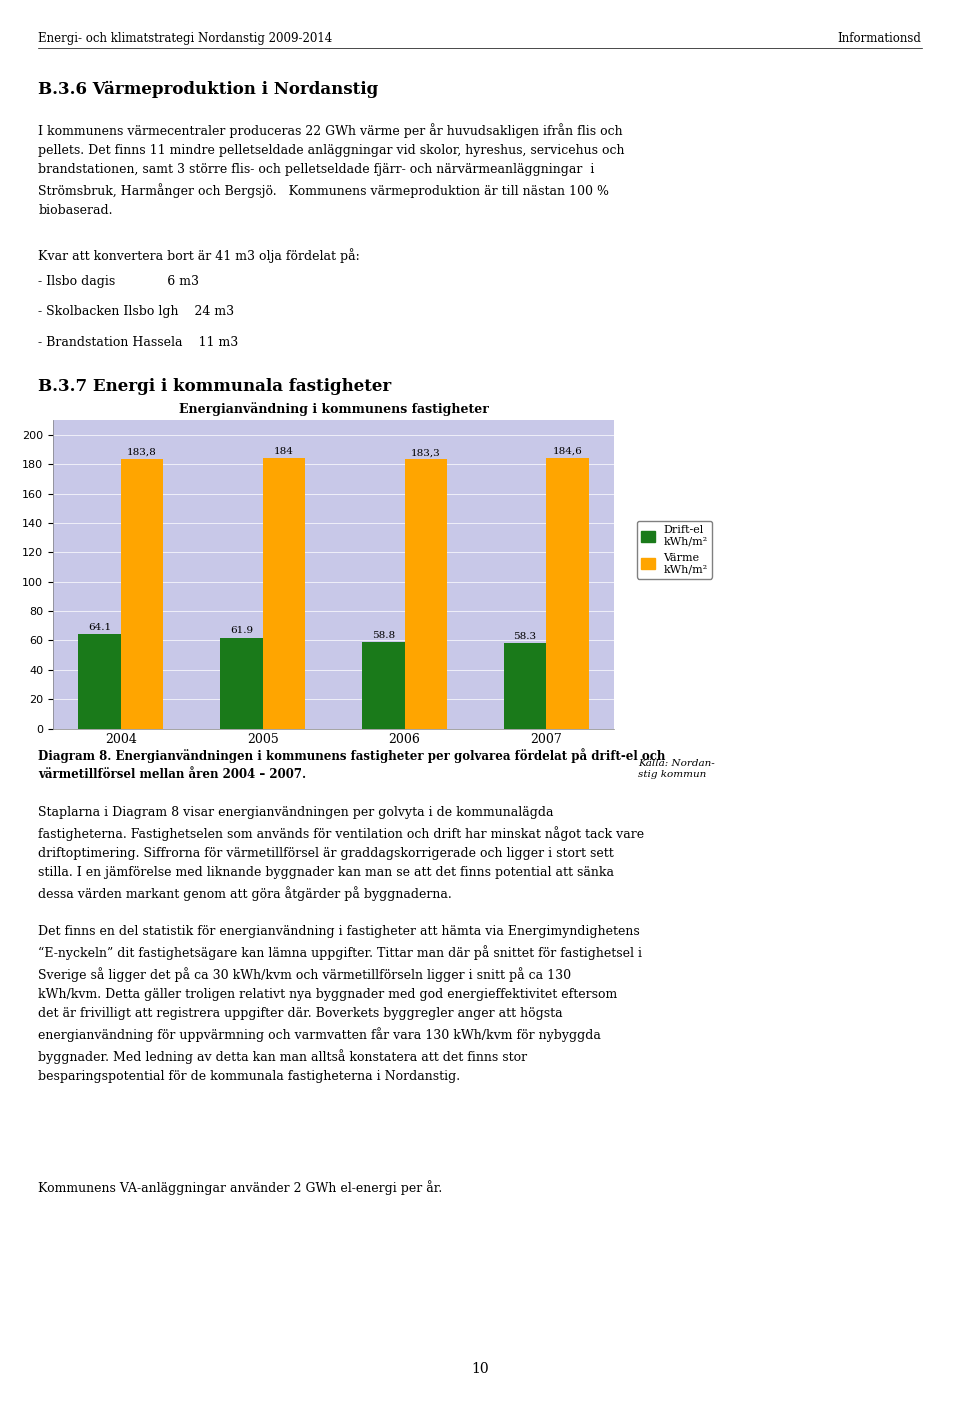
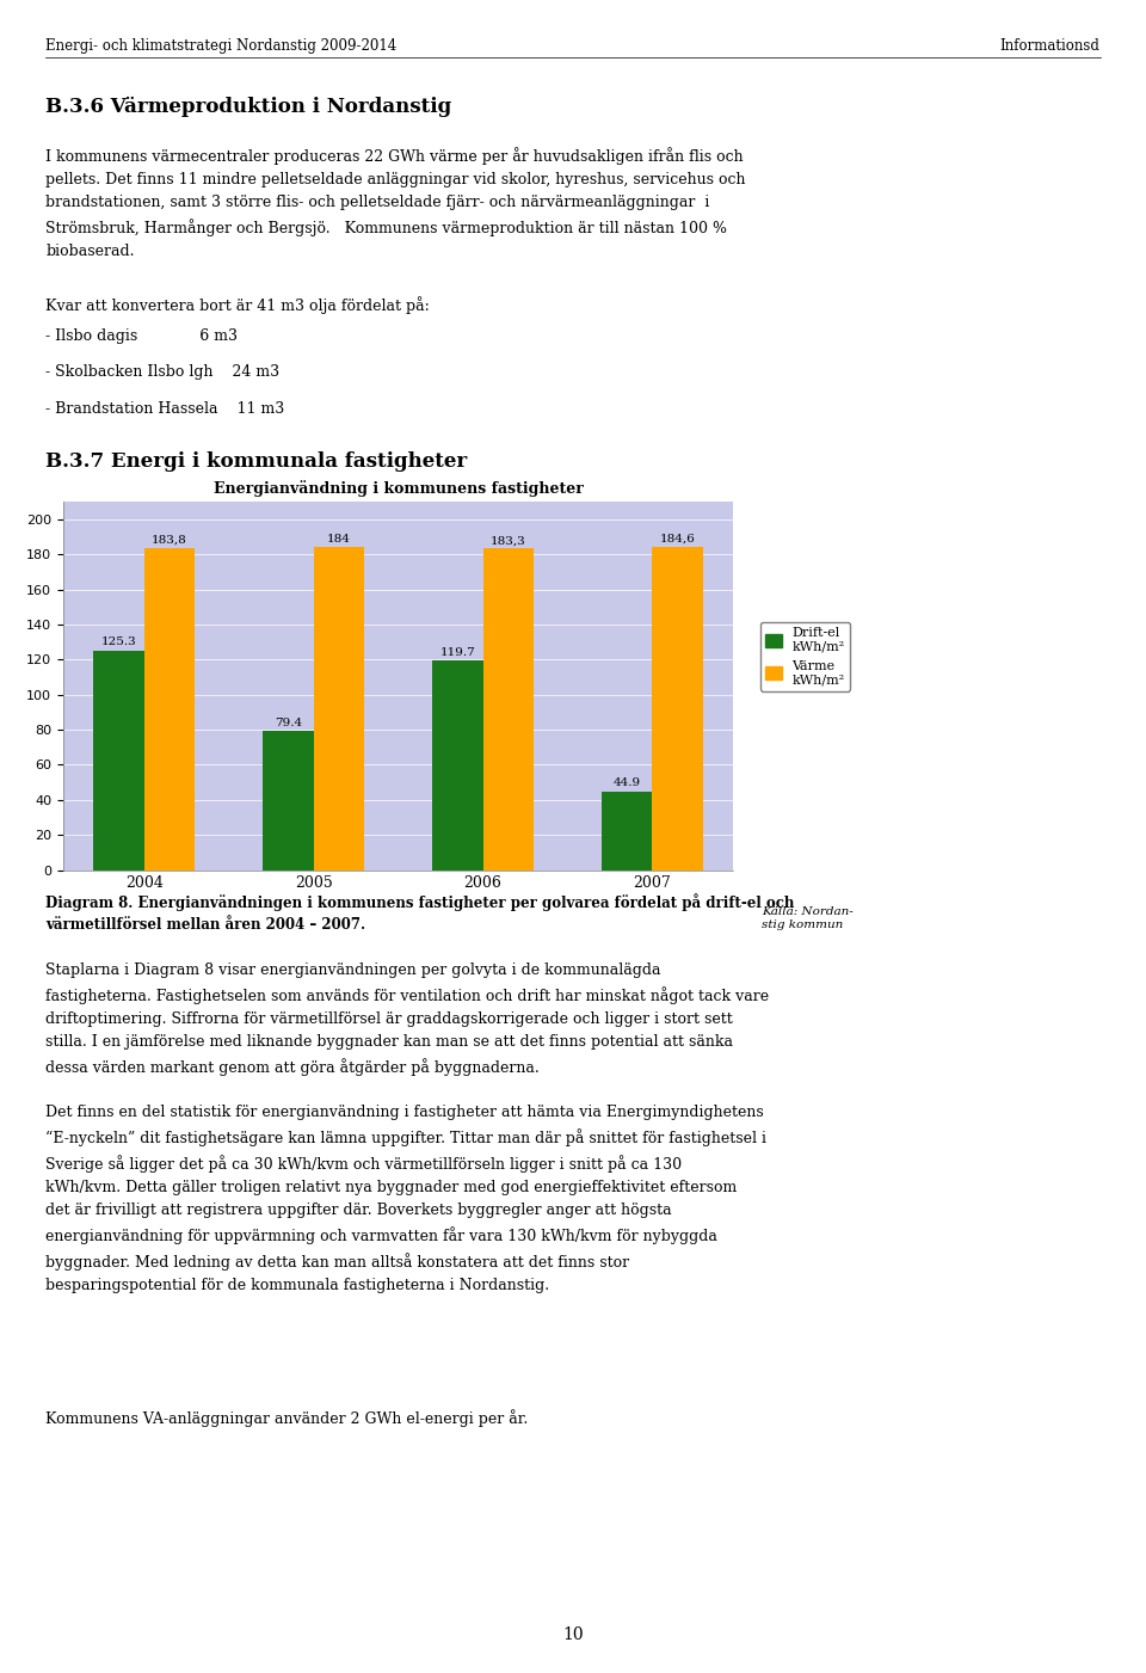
Drift-el kWh/m²/2004: 64.1 -> 125.3
Drift-el kWh/m²/2005: 61.9 -> 79.4
Drift-el kWh/m²/2006: 58.8 -> 119.7
Drift-el kWh/m²/2007: 58.3 -> 44.9
